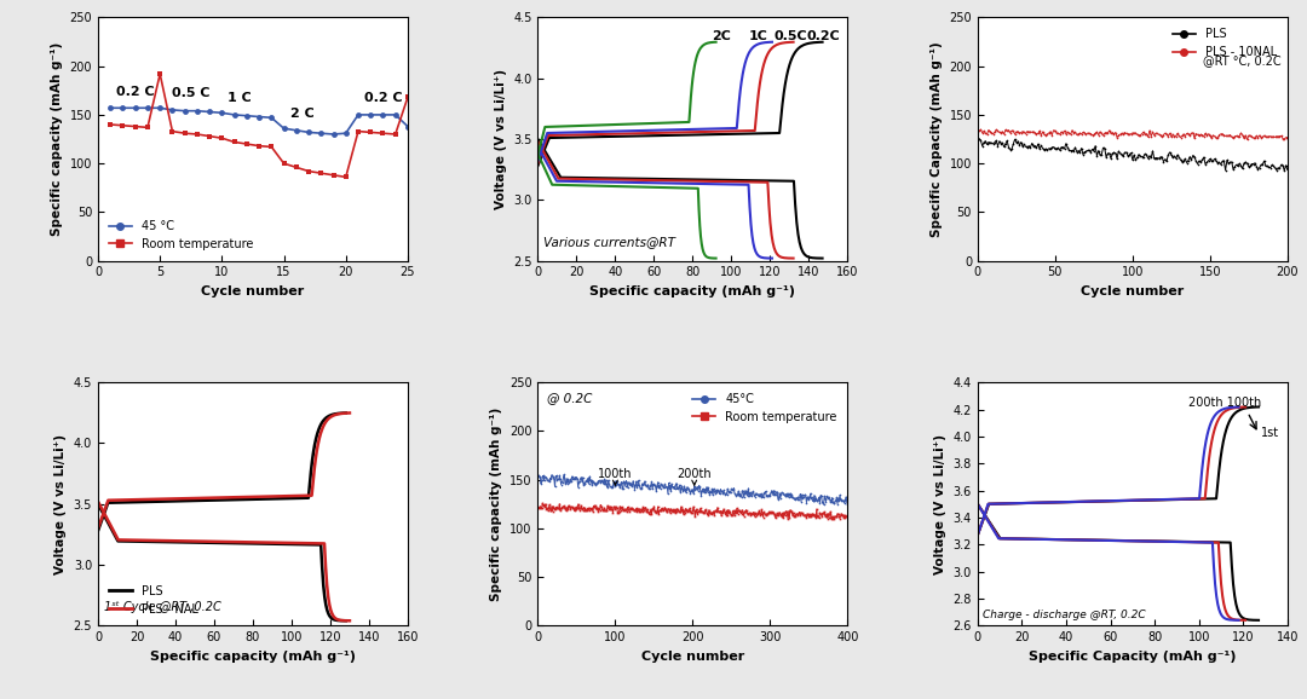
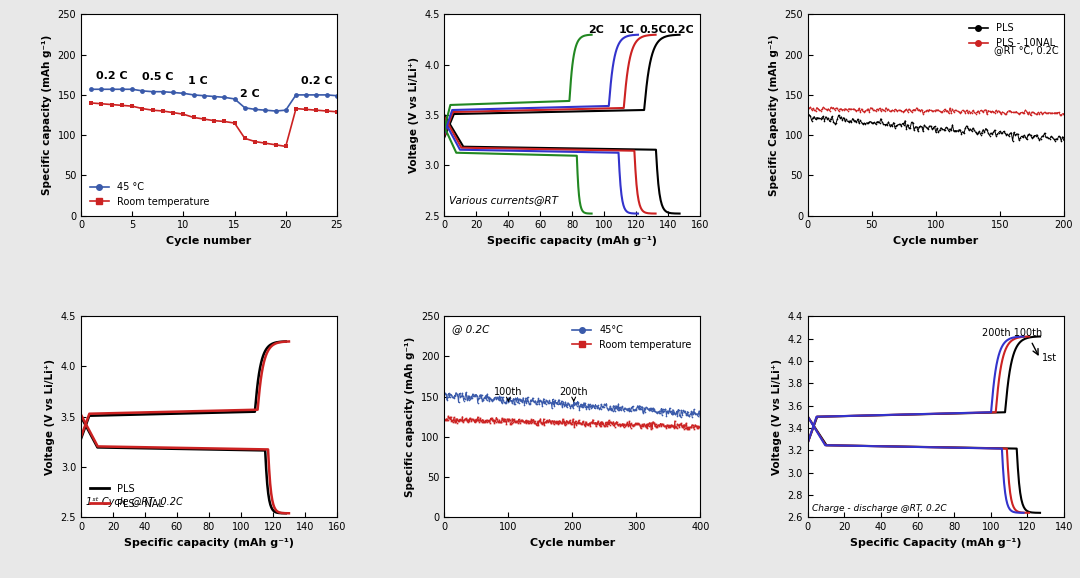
Room temperature/5: 192 -> 136
45 °C/15: 136 -> 145
Room temperature/15: 100 -> 115
45 °C/25: 138 -> 149
Room temperature/25: 168 -> 129
